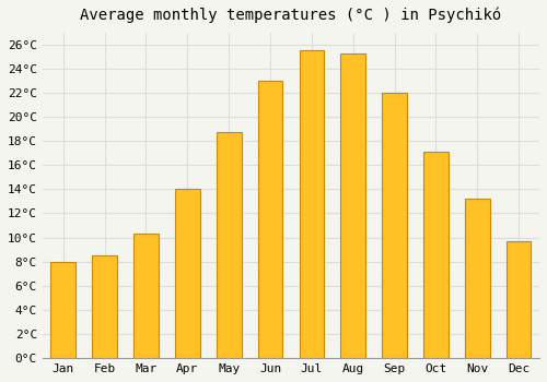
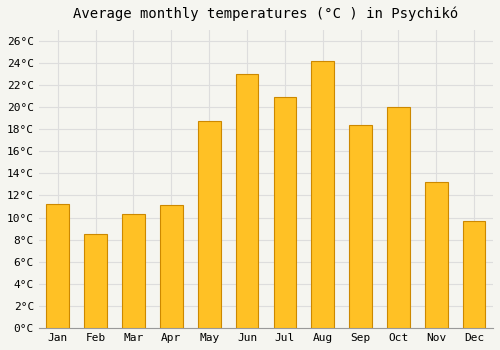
Jan: 8.0°C -> 11.2°C
Apr: 14.0°C -> 11.1°C
Jul: 25.5°C -> 20.9°C
Aug: 25.2°C -> 24.2°C
Sep: 22.0°C -> 18.4°C
Oct: 17.1°C -> 20.0°C
